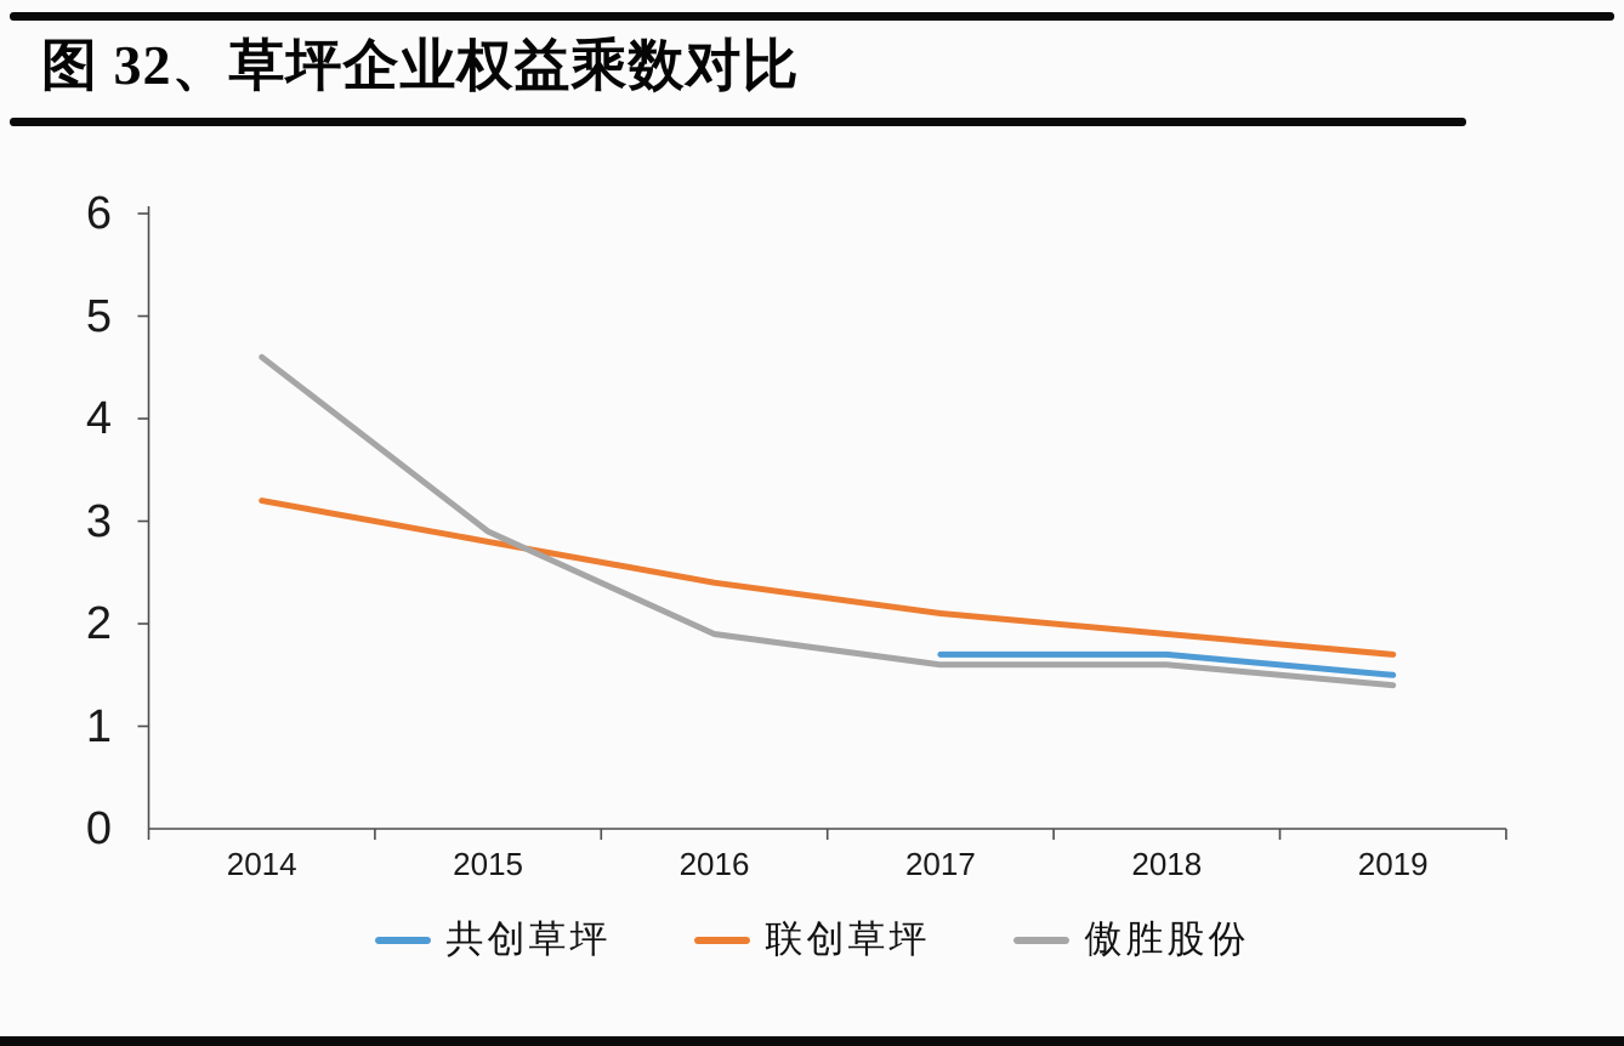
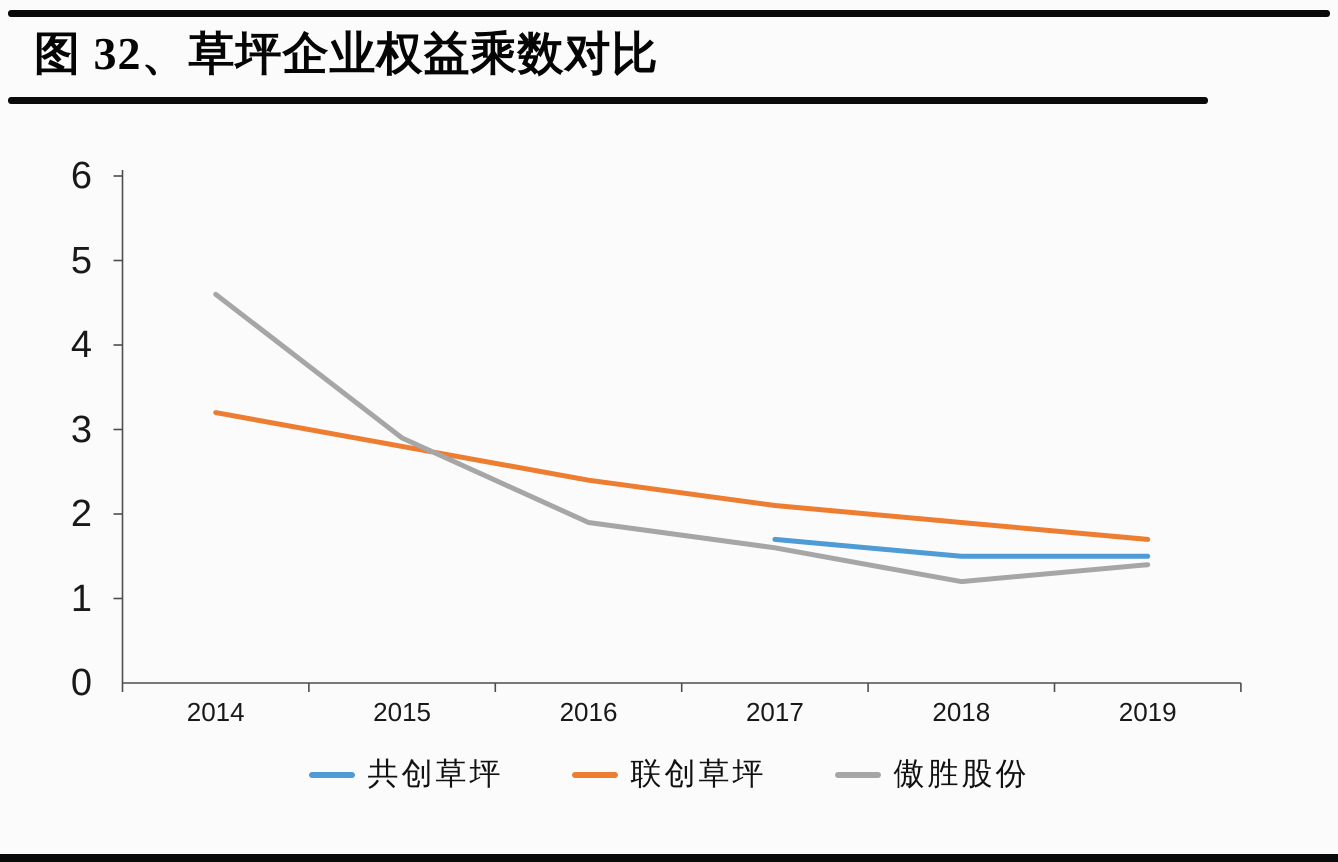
共创草坪/2018: 1.7 -> 1.5
傲胜股份/2018: 1.6 -> 1.2
